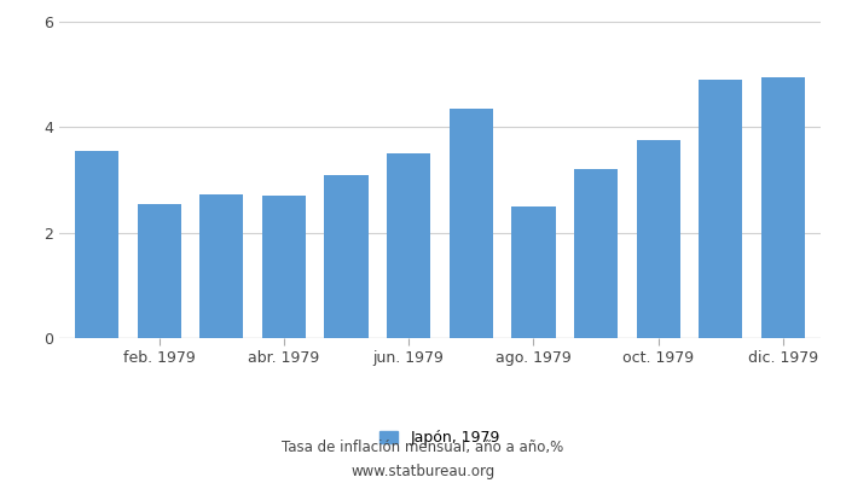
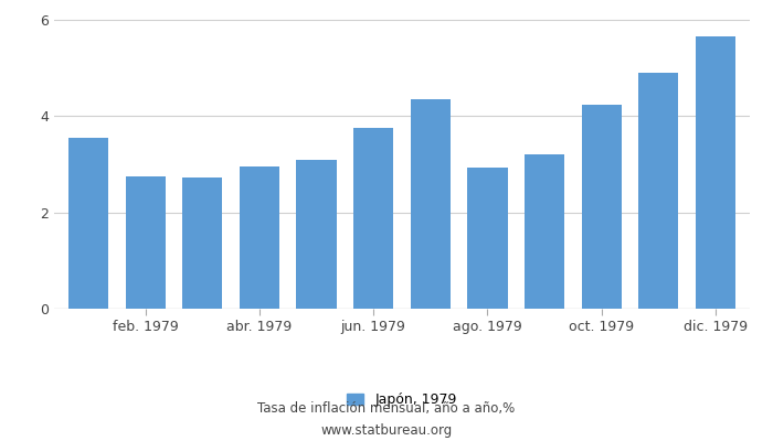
feb. 1979: 2.55 -> 2.75
abr. 1979: 2.70 -> 2.95
jun. 1979: 3.50 -> 3.75
ago. 1979: 2.50 -> 2.93
oct. 1979: 3.75 -> 4.25
dic. 1979: 4.95 -> 5.65
